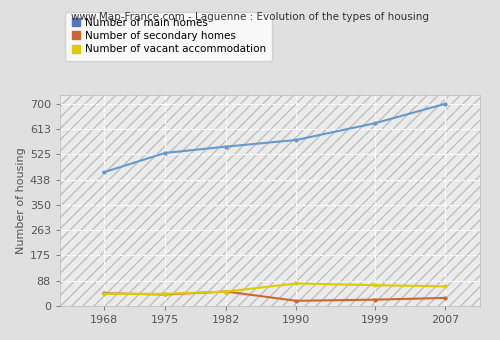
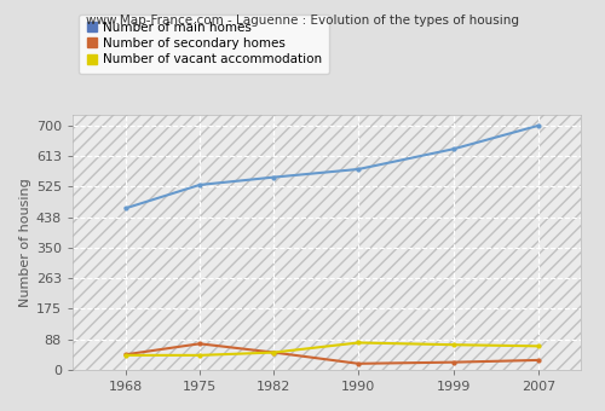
Number of secondary homes/1975: 40 -> 75
